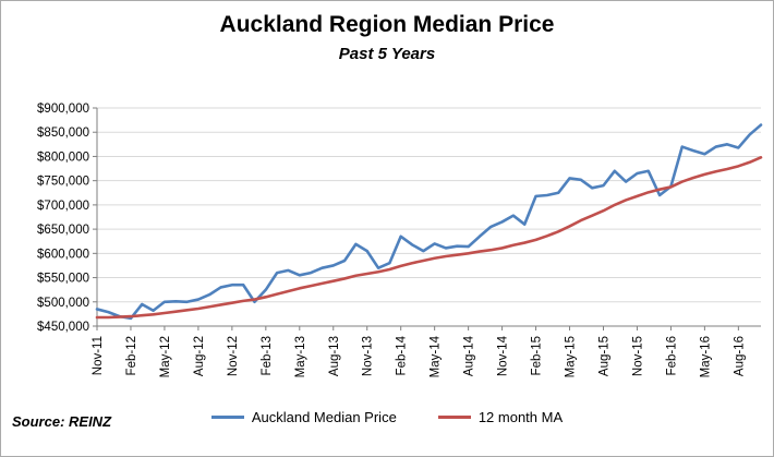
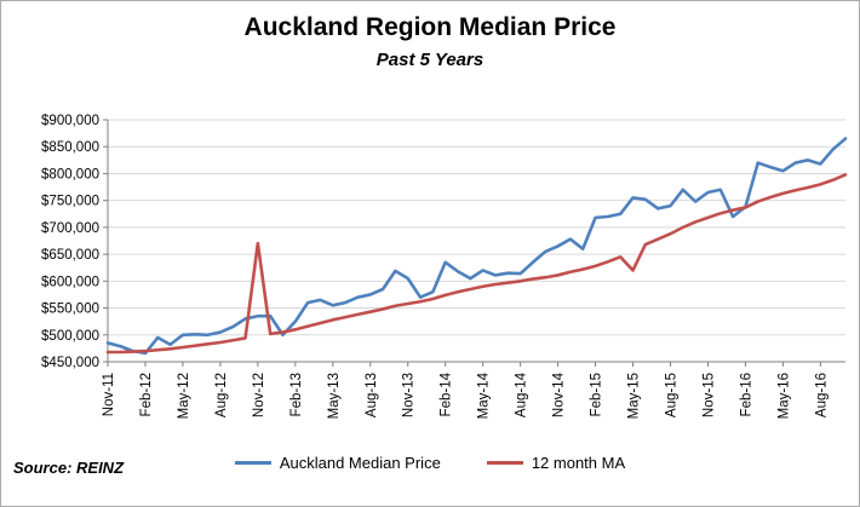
12 month MA/Nov-12: $500000 -> $670000
12 month MA/May-15: $660000 -> $620000
